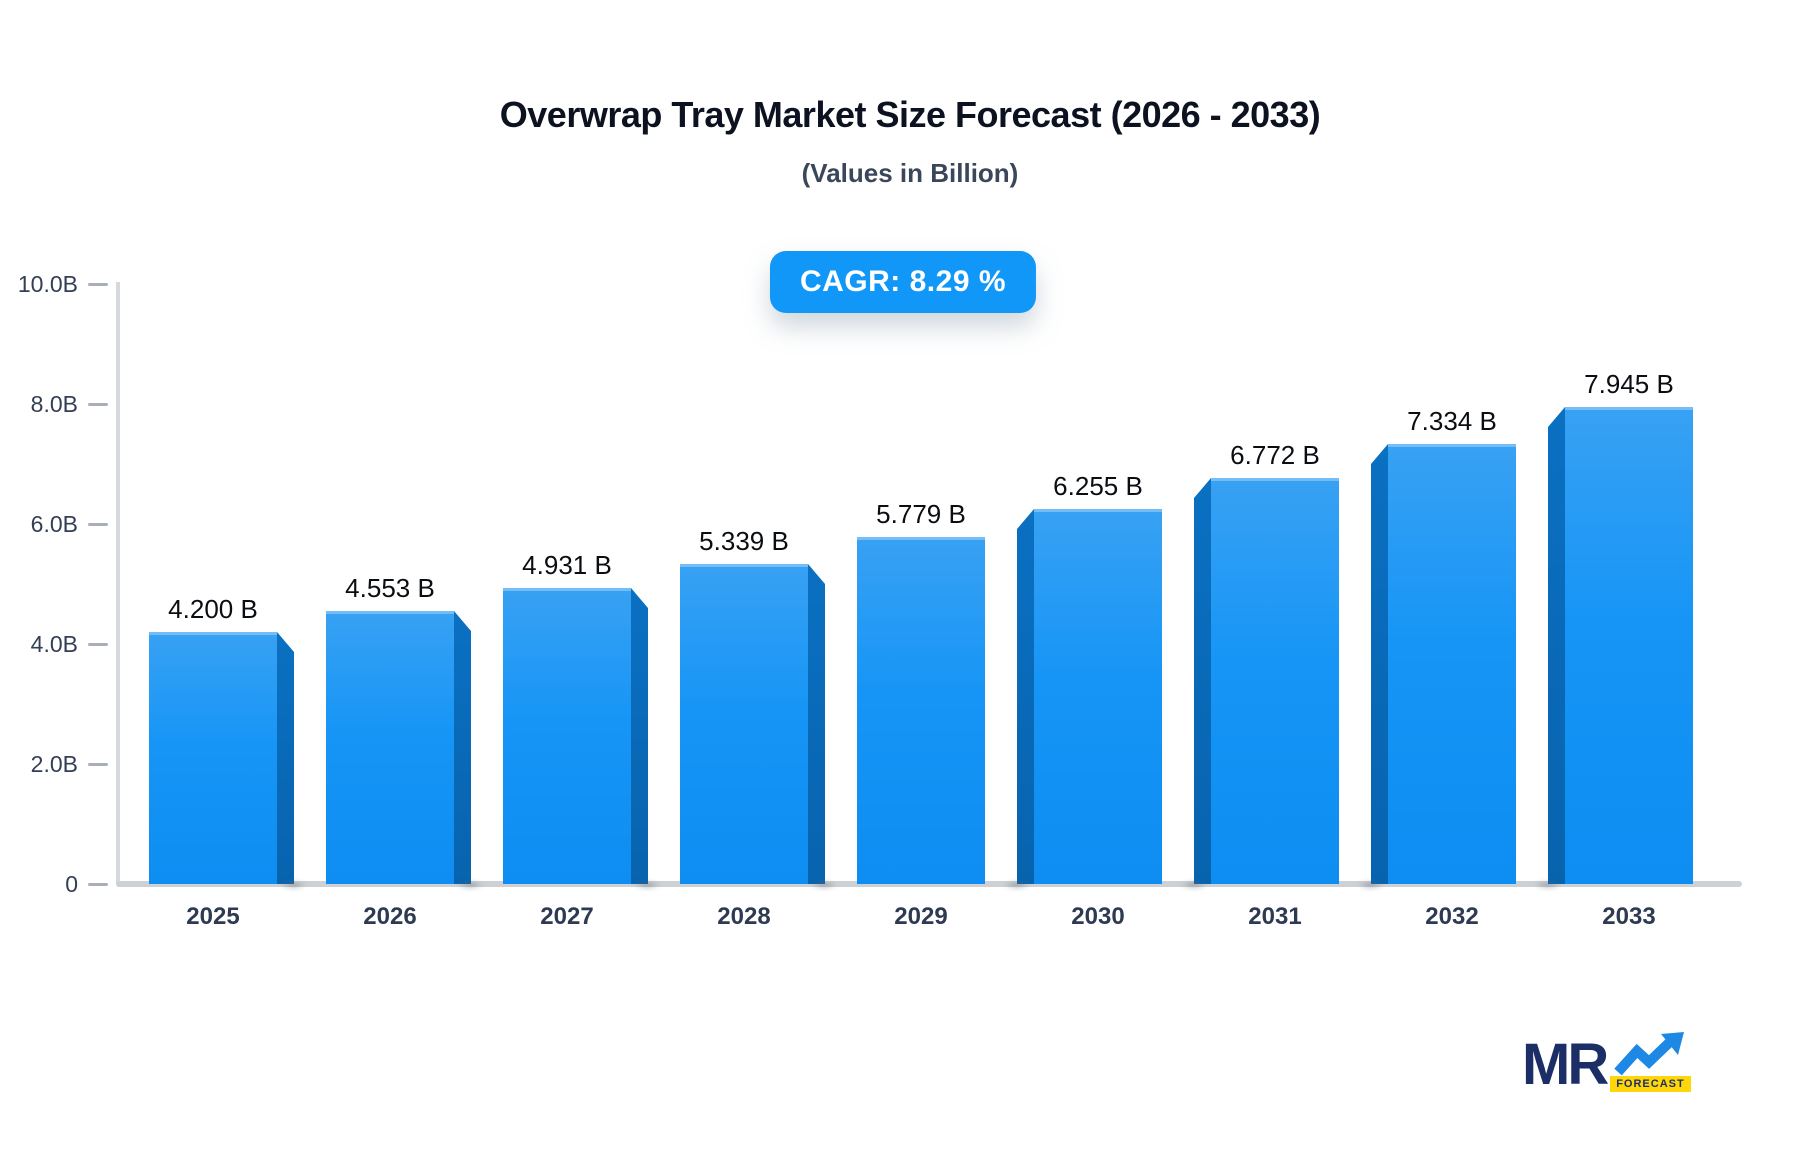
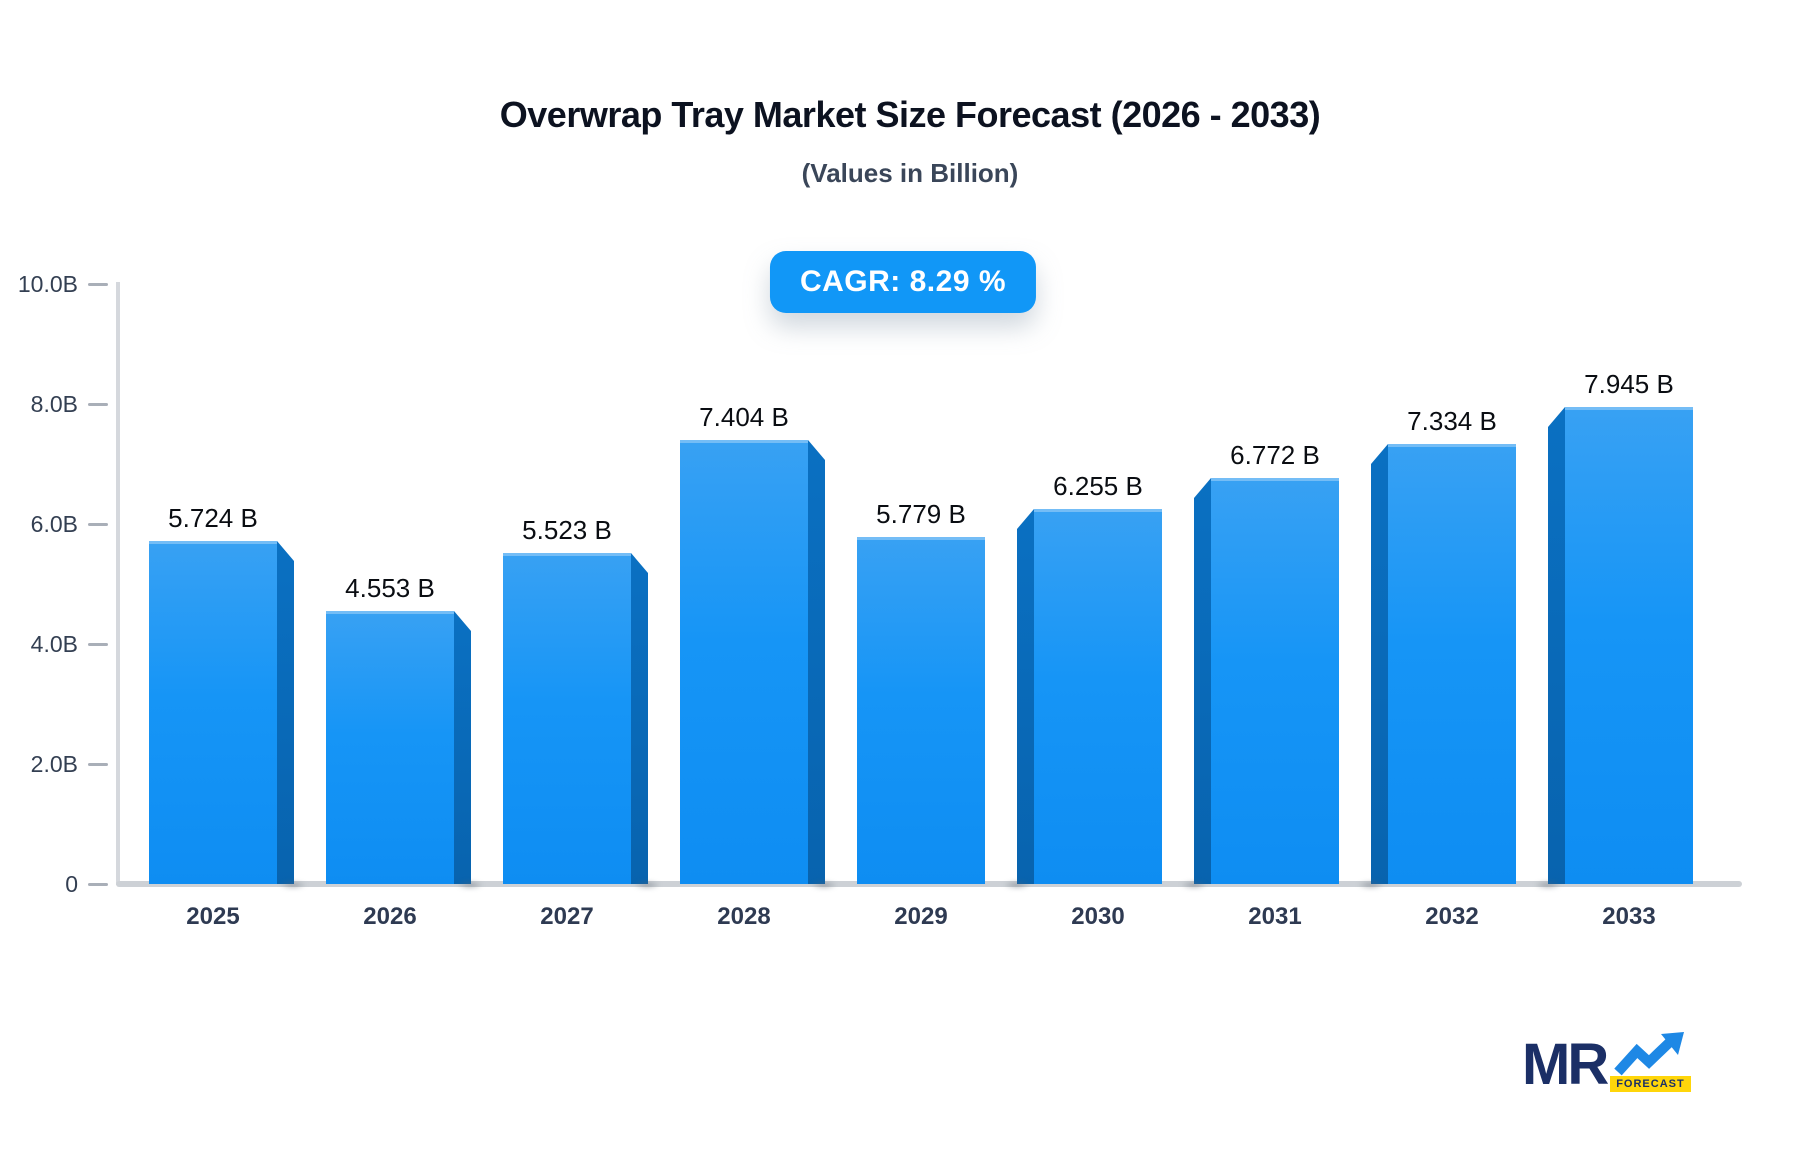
2025: 4.200 -> 5.724
2027: 4.931 -> 5.523
2028: 5.339 -> 7.404
